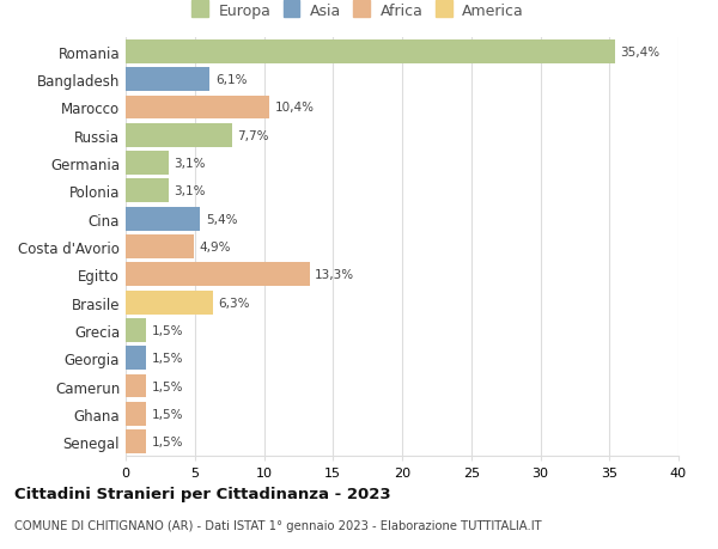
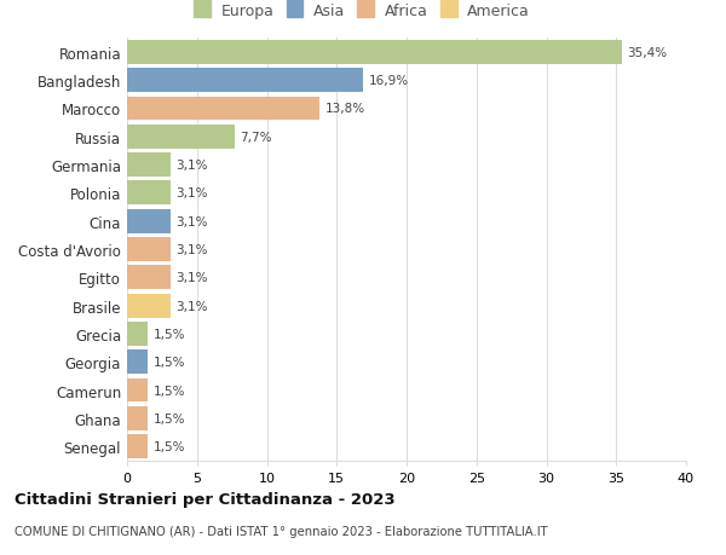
Bangladesh: 6,1% -> 16,9%
Marocco: 10,4% -> 13,8%
Cina: 5,4% -> 3,1%
Costa d'Avorio: 4,9% -> 3,1%
Egitto: 13,3% -> 3,1%
Brasile: 6,3% -> 3,1%
